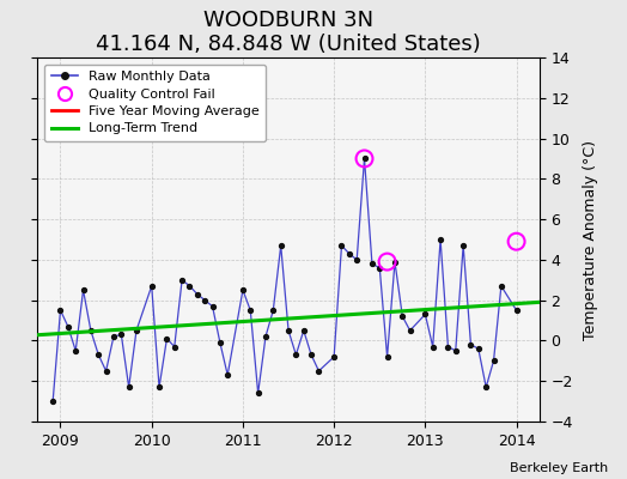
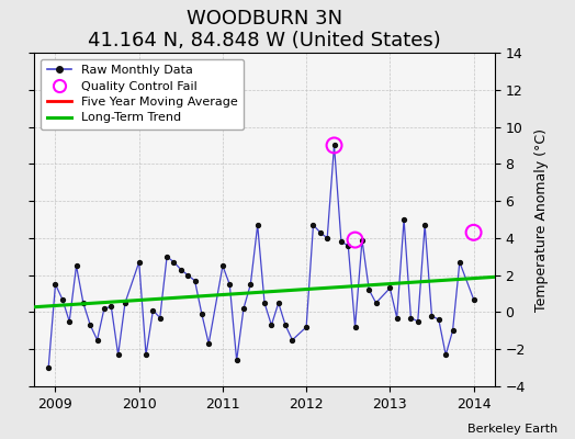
Raw Monthly Data/2014: 1.5 -> 0.7
Quality Control Fail/2014: 4.9 -> 4.3
